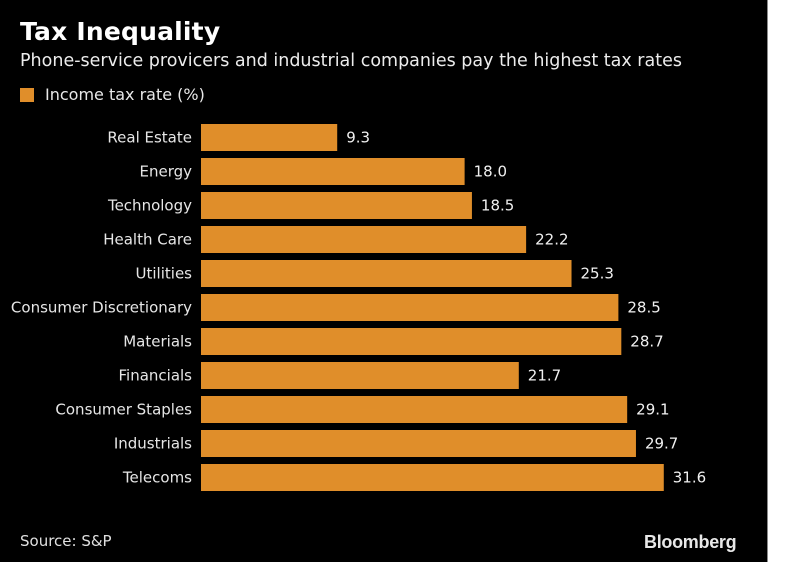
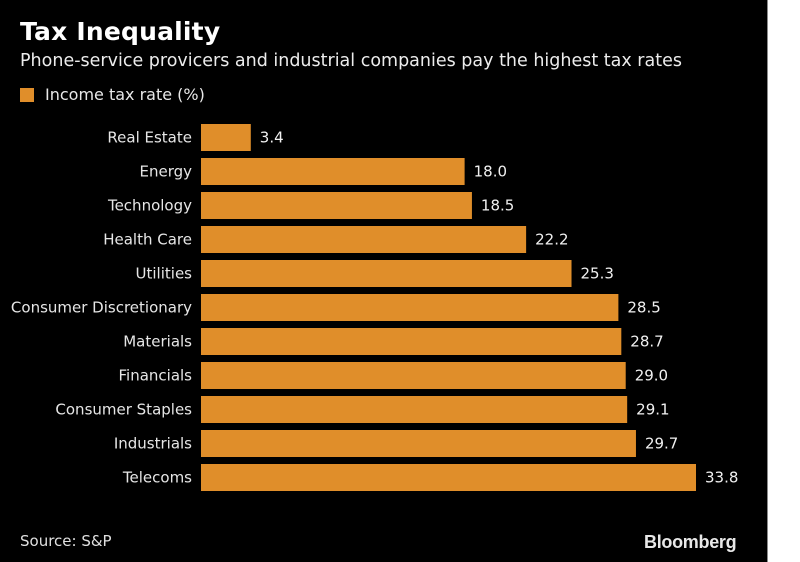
Real Estate: 9.3 -> 3.4
Financials: 21.7 -> 29.0
Telecoms: 31.6 -> 33.8
